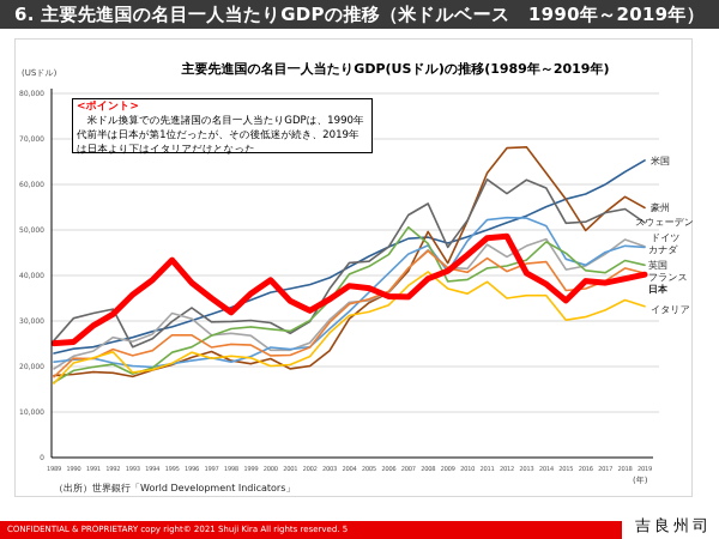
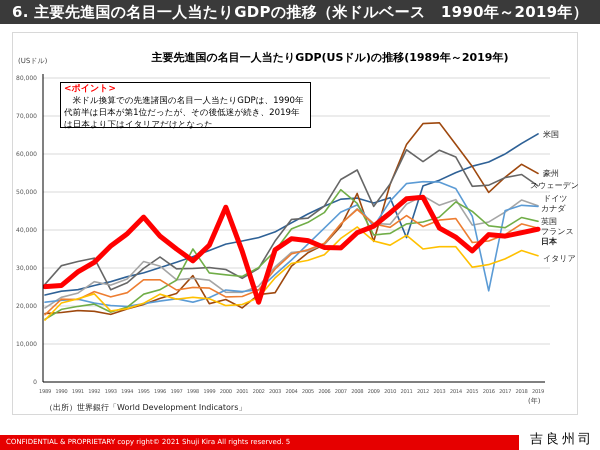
豪州/1998: 21000 -> 28000
英国/1998: 28000 -> 35000
日本/2000: 39000 -> 46000
豪州/2002: 20000 -> 23000
日本/2002: 32000 -> 21000
豪州/2009: 43000 -> 37000
米国/2011: 50000 -> 38000
ドイツ/2012: 44000 -> 49000
カナダ/2016: 42000 -> 24000
